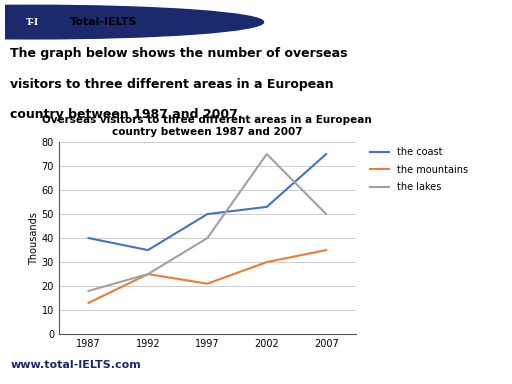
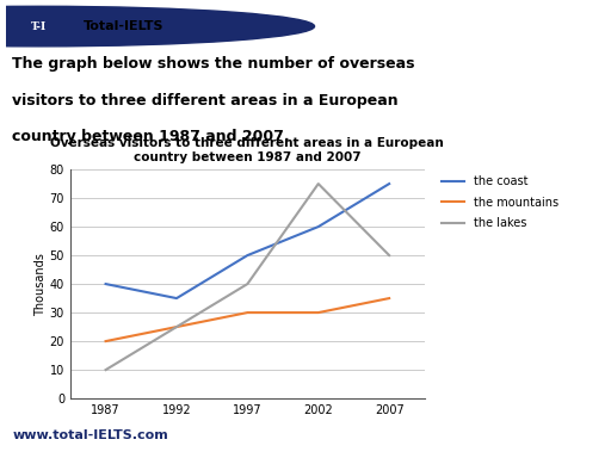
the mountains/1987: 13 -> 20
the lakes/1987: 18 -> 10
the mountains/1997: 21 -> 30
the coast/2002: 53 -> 60
